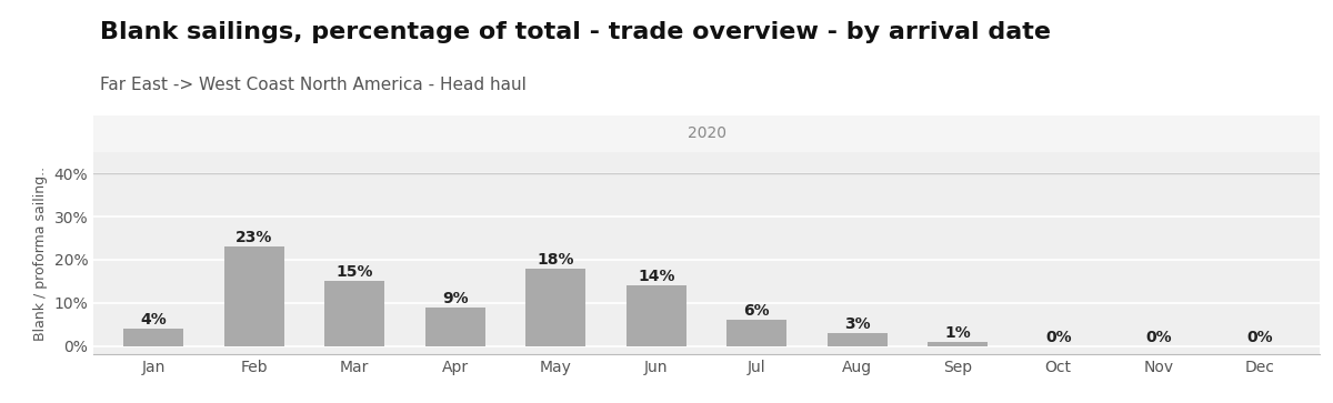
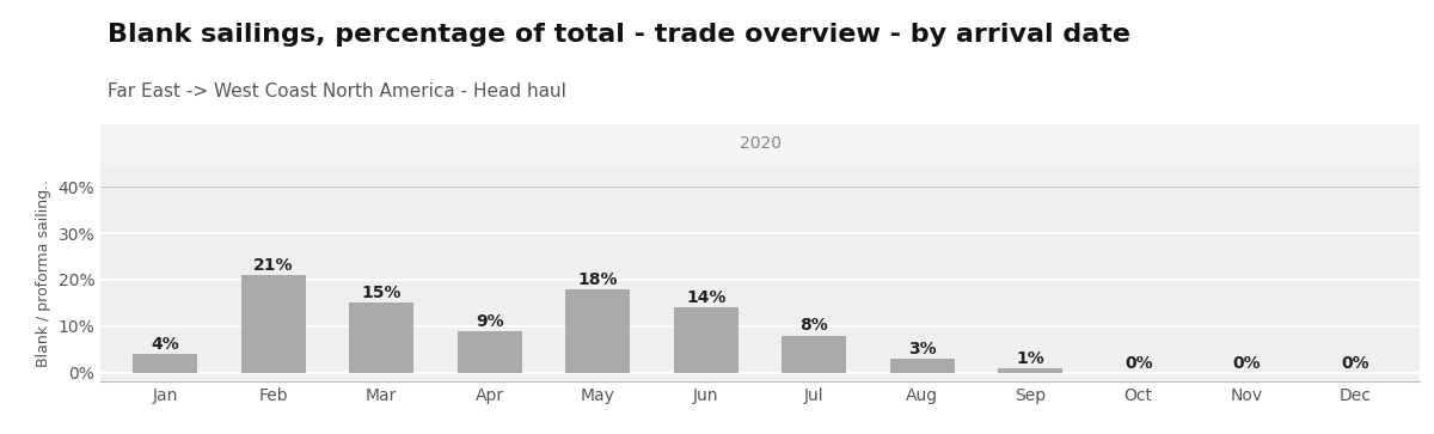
Feb: 23% -> 21%
Jul: 6% -> 8%
